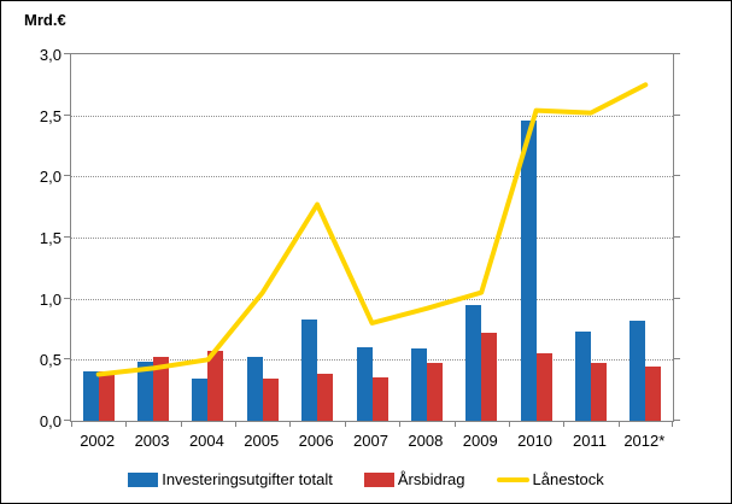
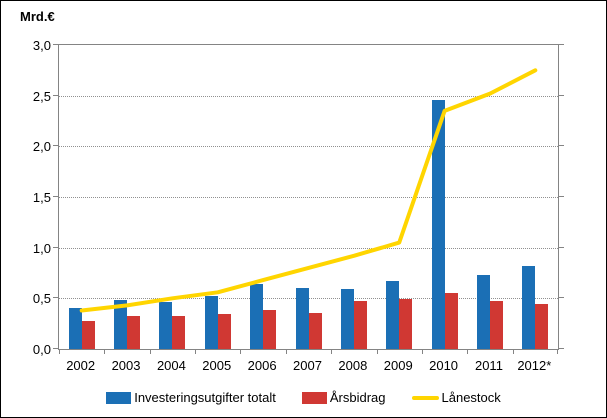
Årsbidrag/2002: 0,40 -> 0,28
Årsbidrag/2003: 0,52 -> 0,33
Investeringsutgifter totalt/2004: 0,35 -> 0,46
Årsbidrag/2004: 0,57 -> 0,33
Lånestock/2005: 1,05 -> 0,56
Investeringsutgifter totalt/2006: 0,83 -> 0,64
Lånestock/2006: 1,77 -> 0,68
Investeringsutgifter totalt/2009: 0,95 -> 0,67
Årsbidrag/2009: 0,72 -> 0,49
Lånestock/2010: 2,54 -> 2,35
